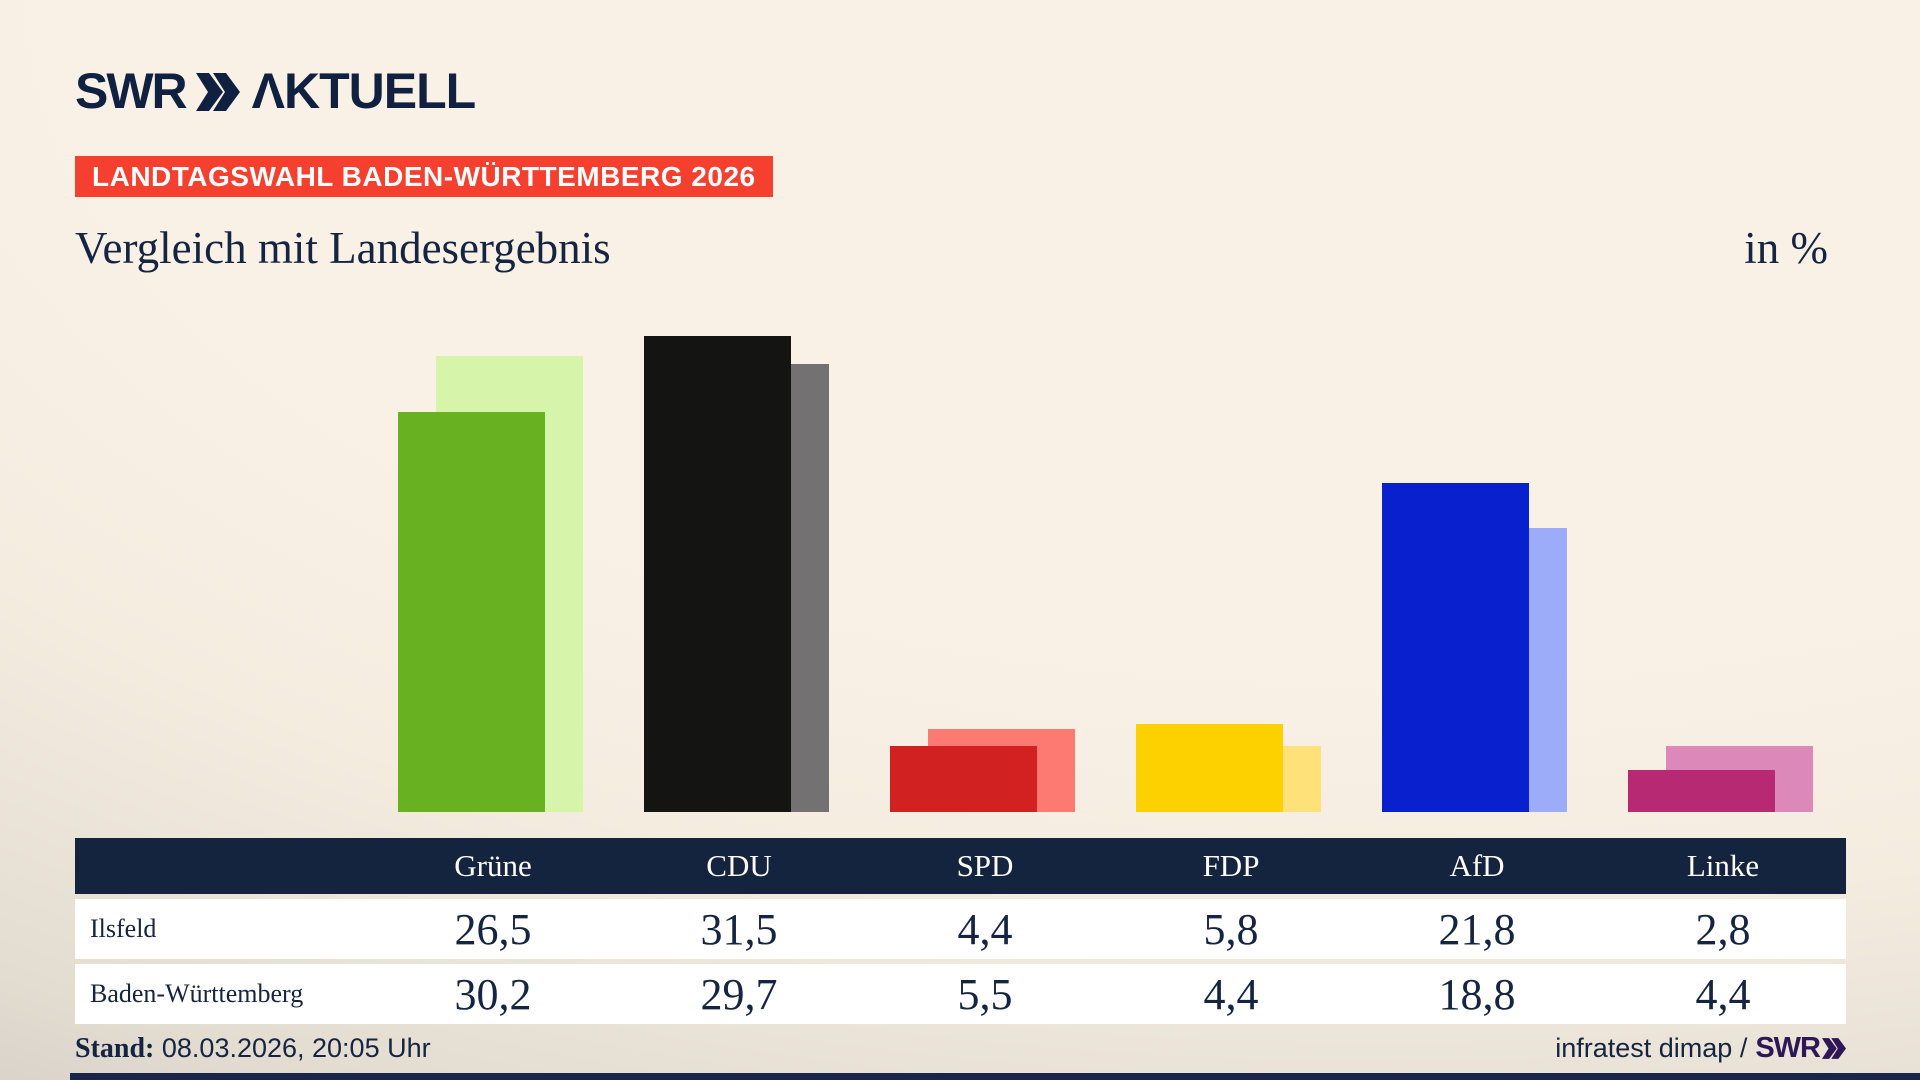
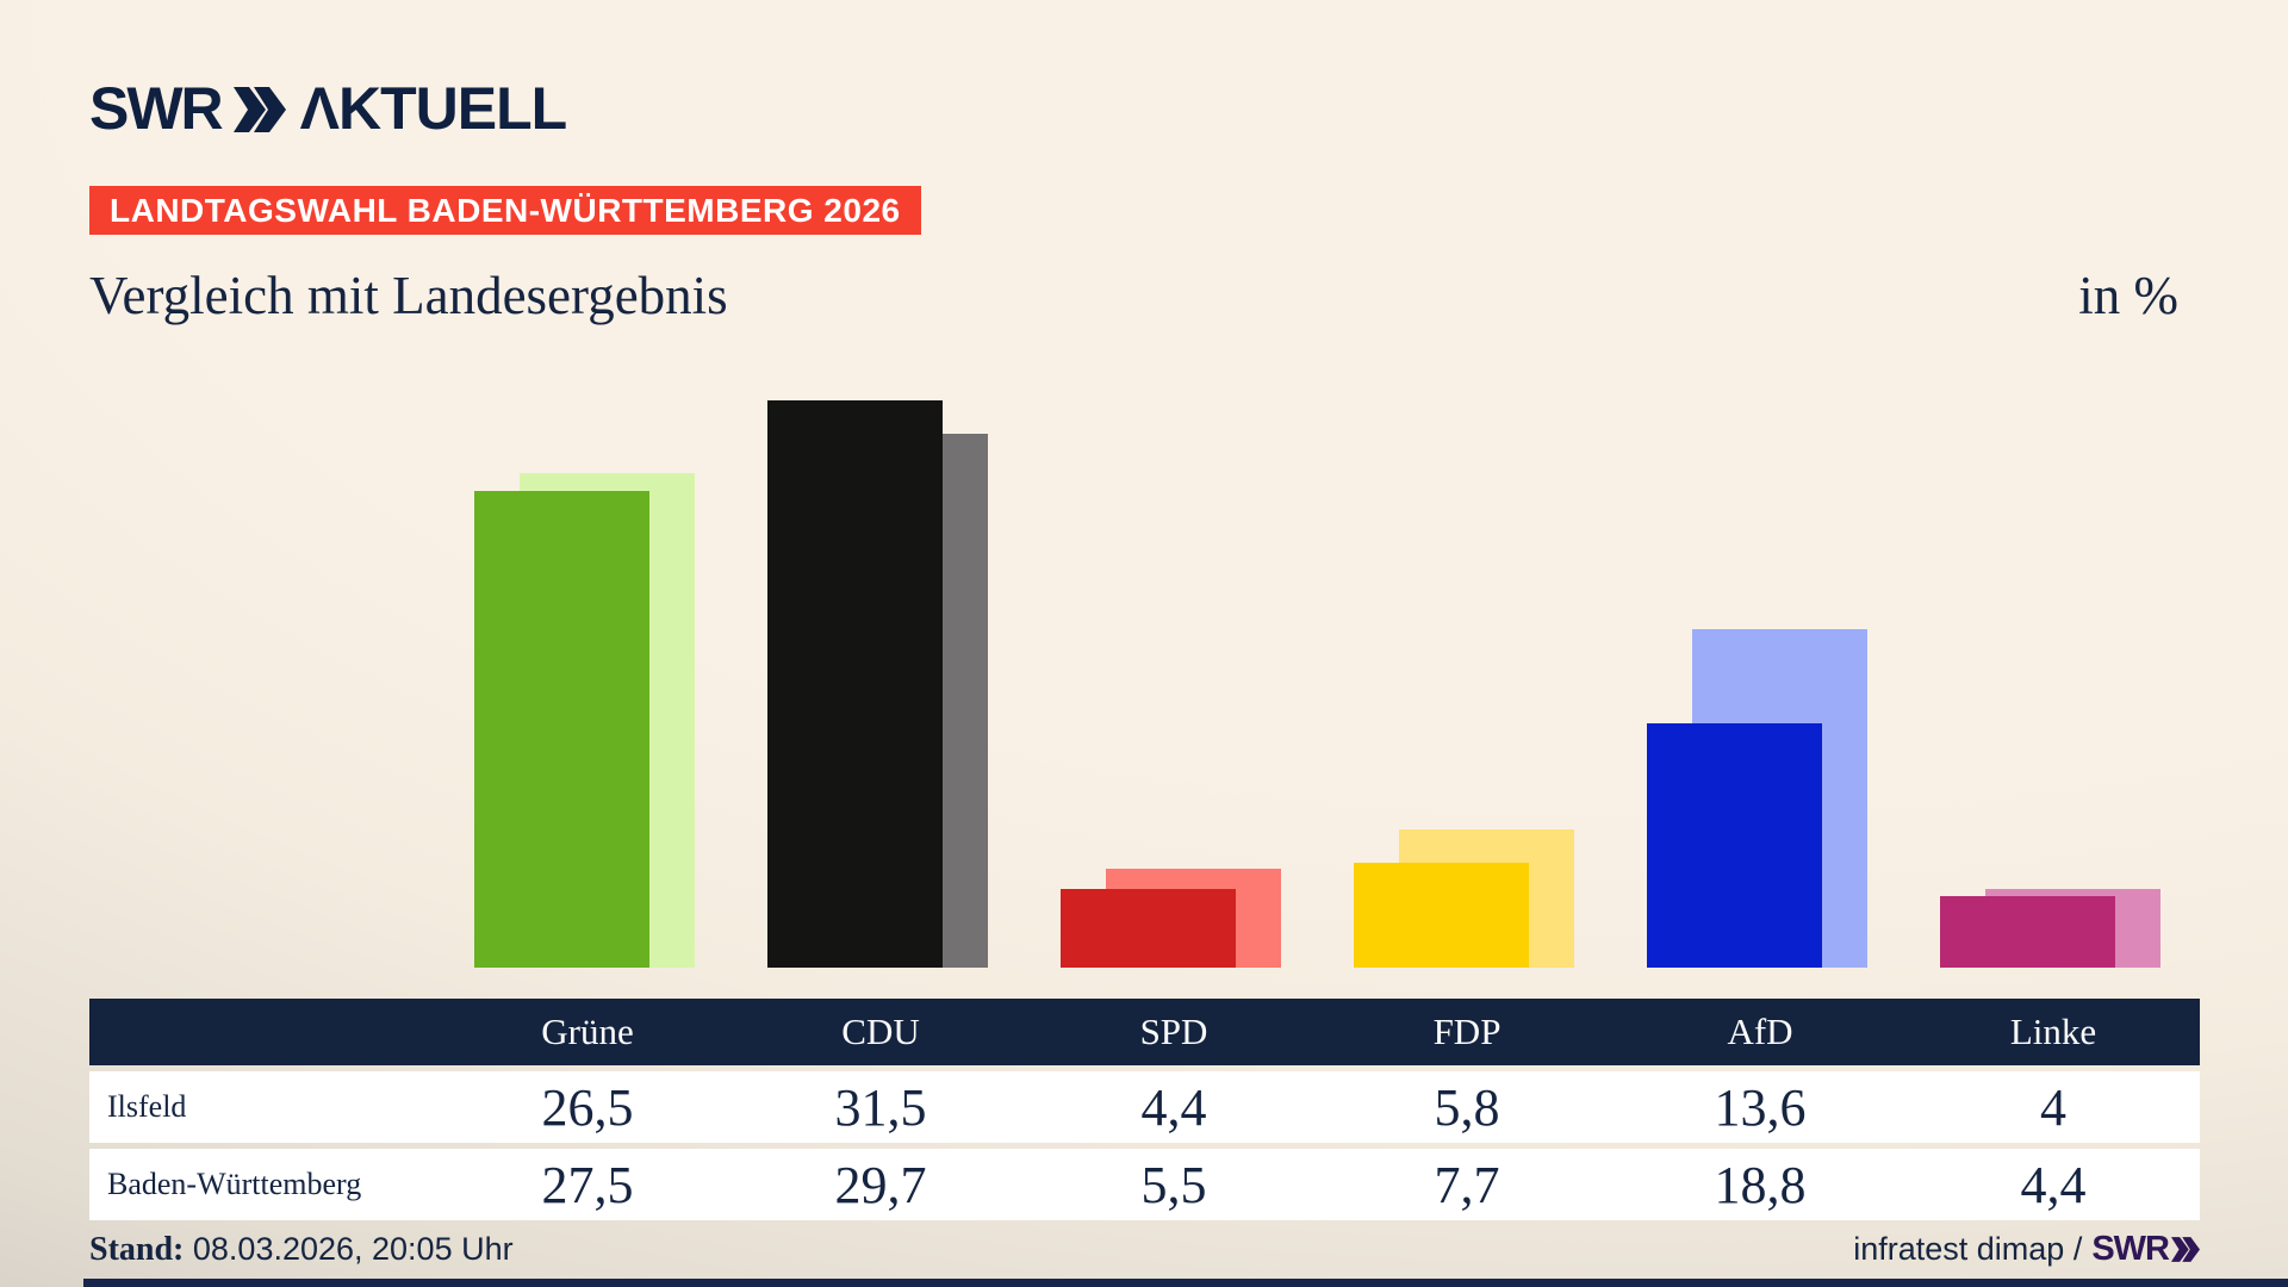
Baden-Württemberg/Grüne: 30,2 -> 27,5
Baden-Württemberg/FDP: 4,4 -> 7,7
Ilsfeld/AfD: 21,8 -> 13,6
Ilsfeld/Linke: 2,8 -> 4
